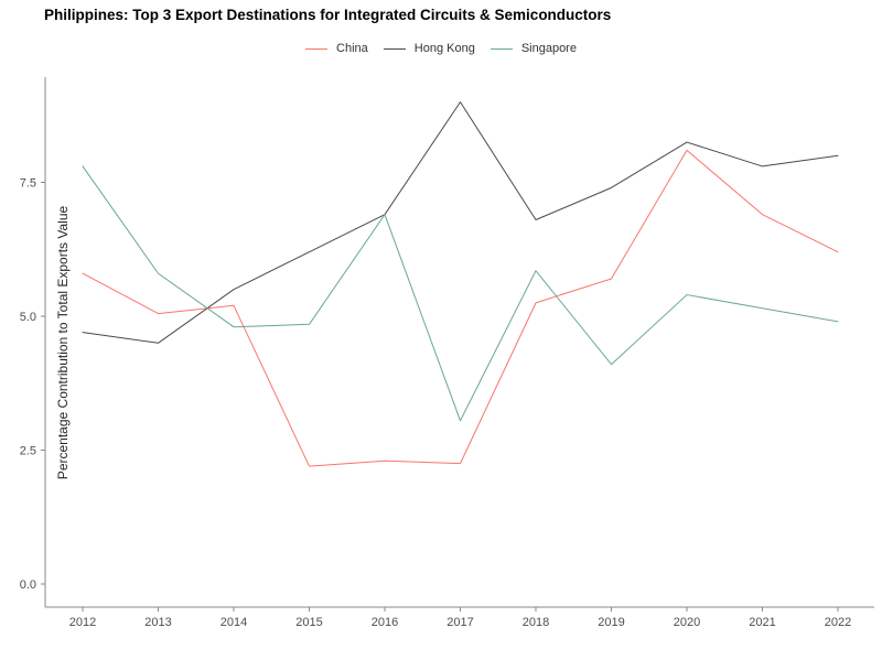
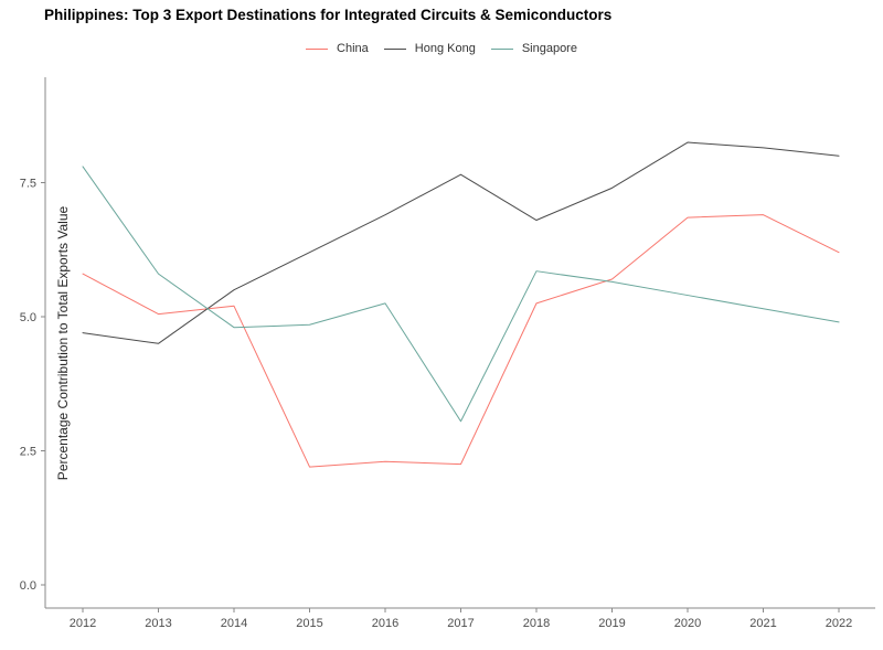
Singapore/2016: 6.9 -> 5.2
Hong Kong/2017: 9.0 -> 7.7
Singapore/2019: 4.1 -> 5.7
China/2020: 8.1 -> 6.8
Hong Kong/2021: 7.8 -> 8.2
